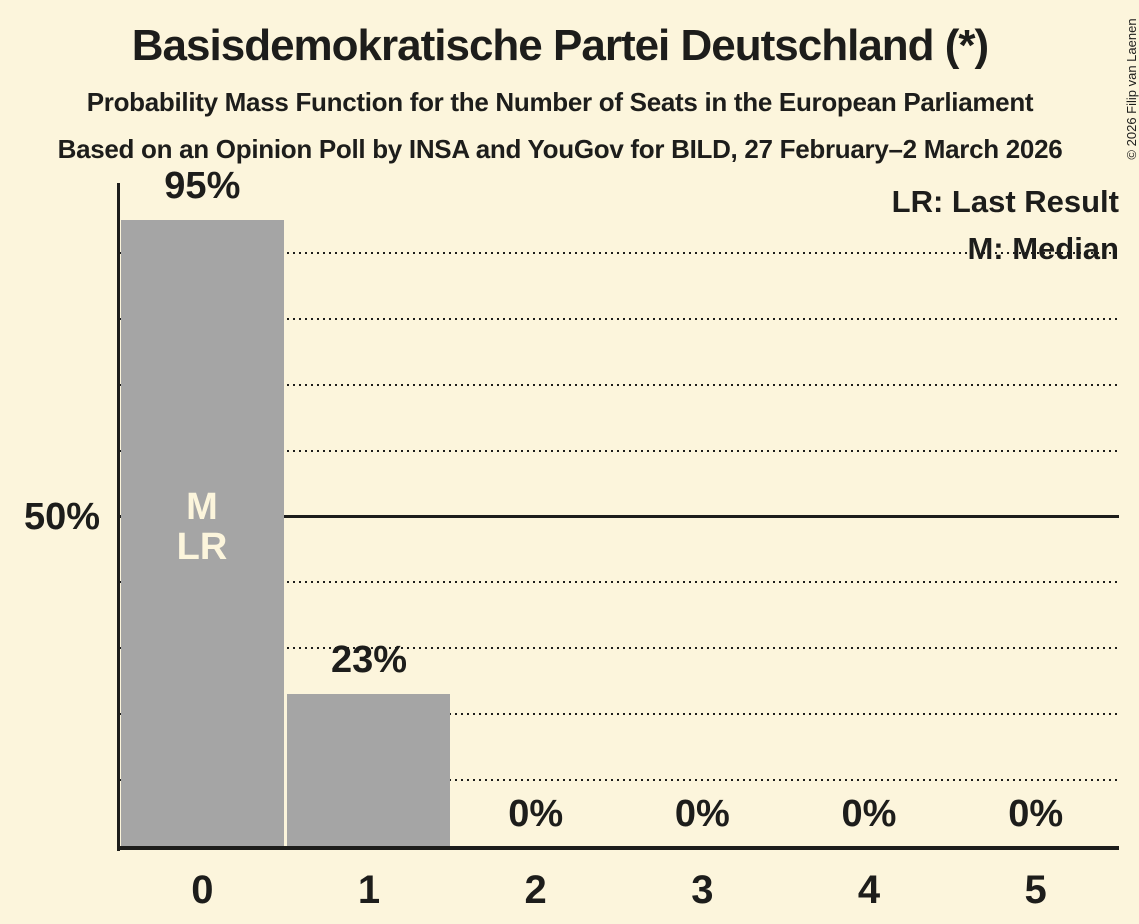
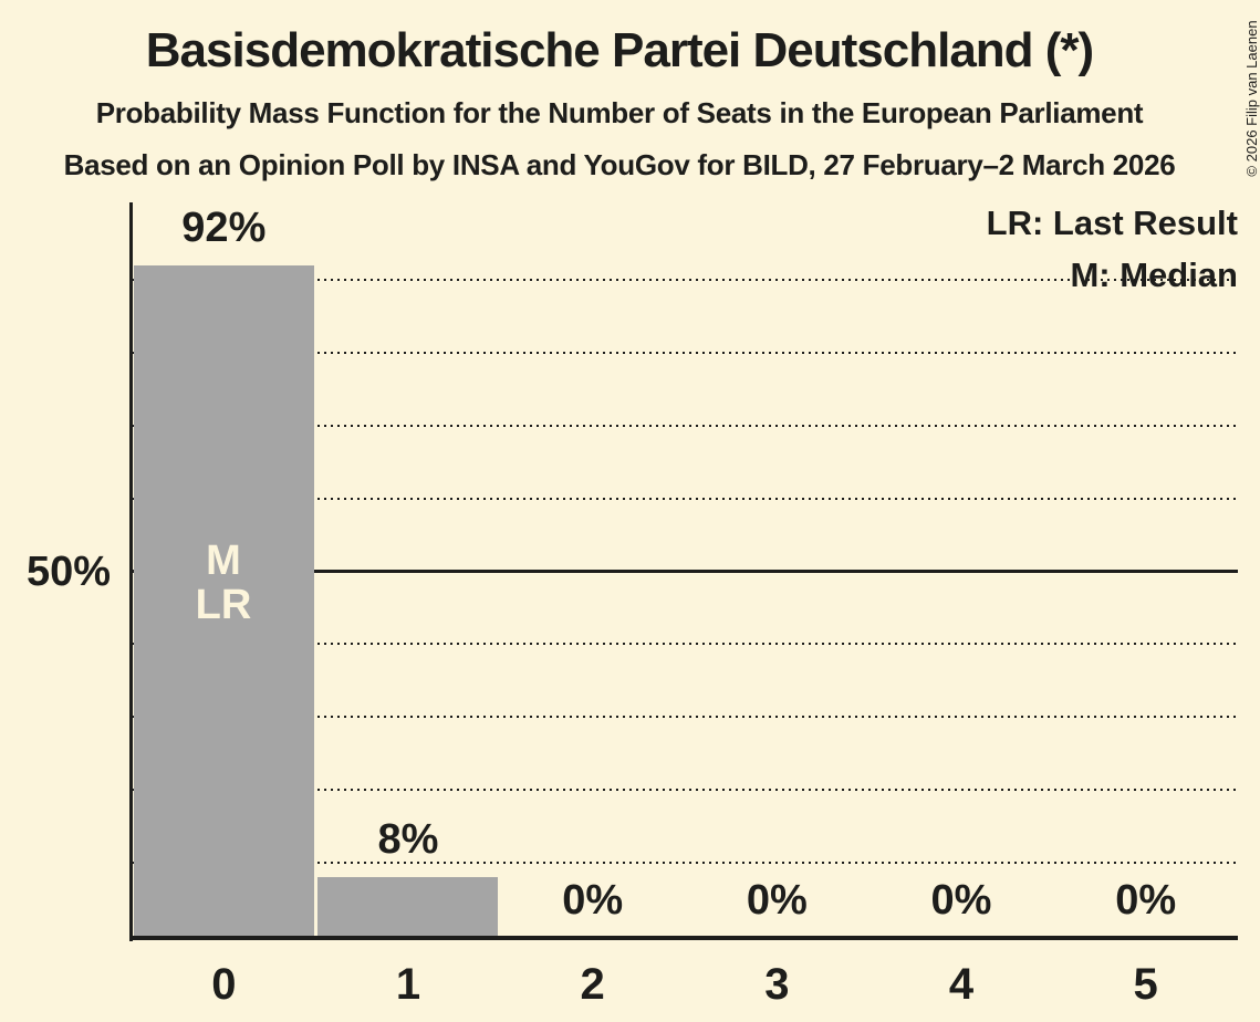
0: 95% -> 92%
1: 23% -> 8%
